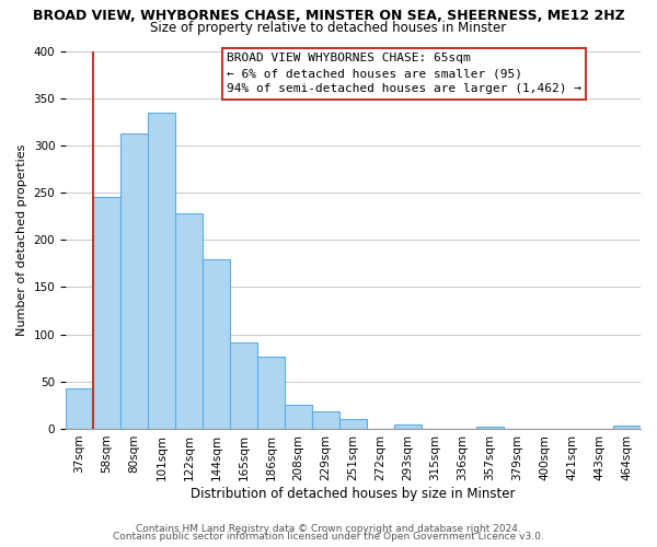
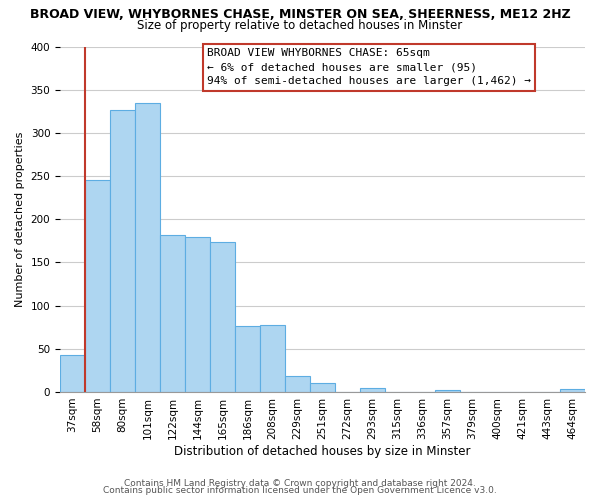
80sqm: 313 -> 326
122sqm: 228 -> 182
165sqm: 91 -> 174
208sqm: 25 -> 78
